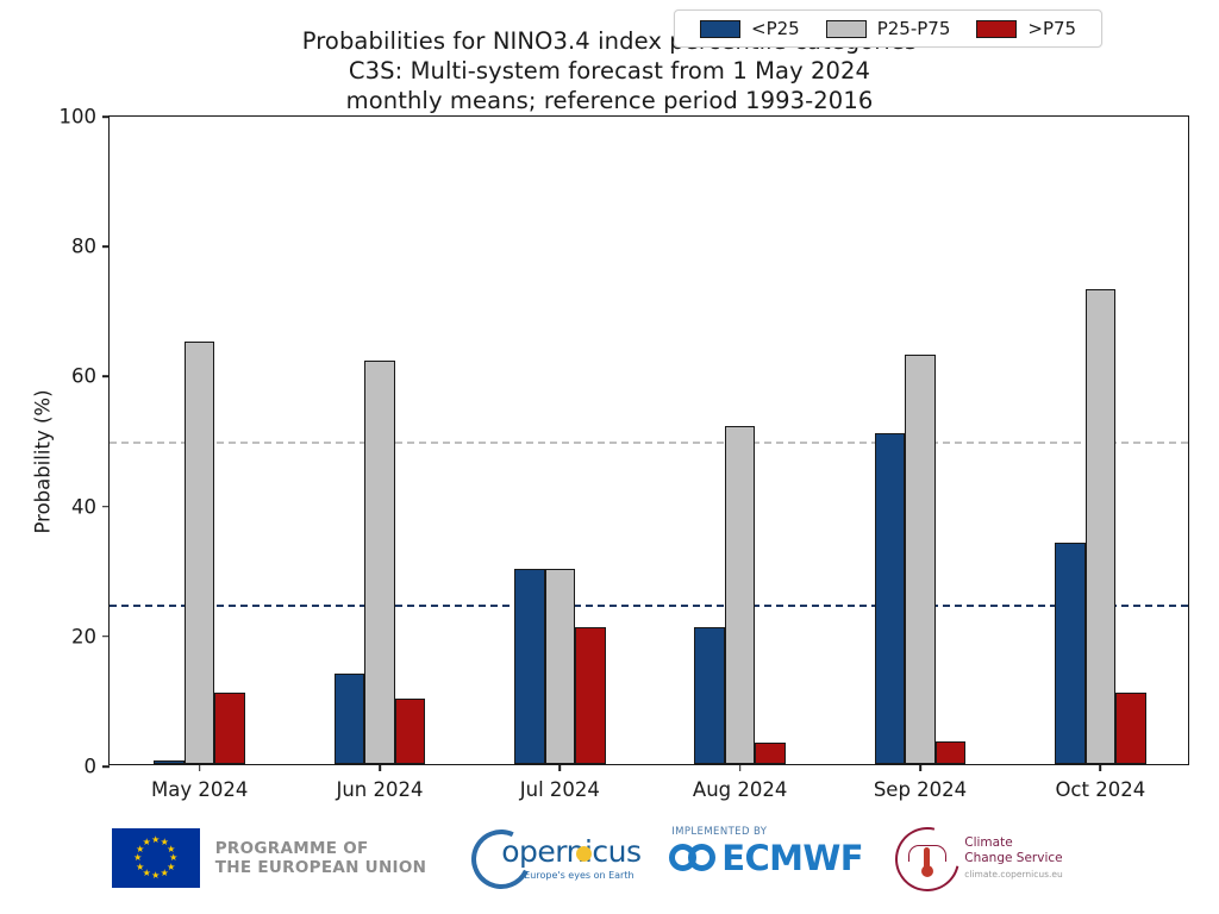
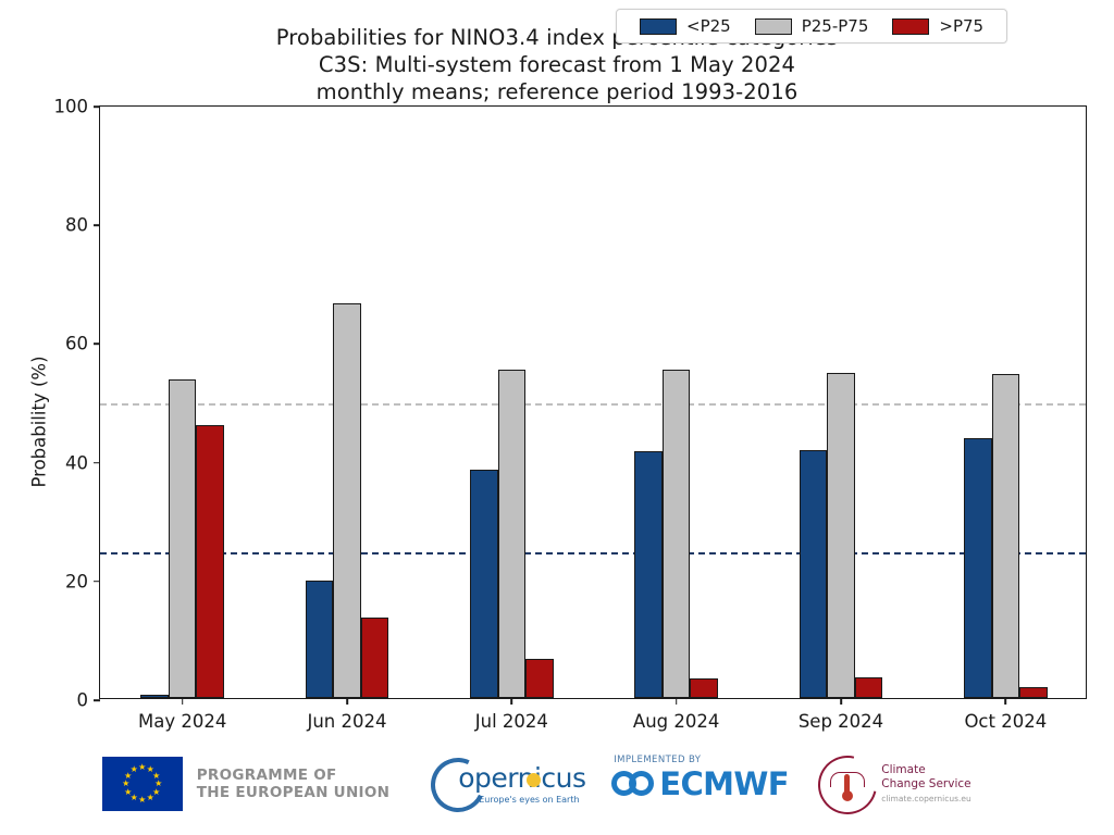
P25-P75/May 2024: 65 -> 54
>P75/May 2024: 11 -> 46
<P25/Jun 2024: 14 -> 20
P25-P75/Jun 2024: 62 -> 66
>P75/Jun 2024: 10 -> 14
<P25/Jul 2024: 30 -> 38
P25-P75/Jul 2024: 30 -> 55
>P75/Jul 2024: 21 -> 7
<P25/Aug 2024: 21 -> 42
P25-P75/Aug 2024: 52 -> 55
<P25/Sep 2024: 51 -> 42
P25-P75/Sep 2024: 63 -> 55
<P25/Oct 2024: 34 -> 44
P25-P75/Oct 2024: 73 -> 55
>P75/Oct 2024: 11 -> 2
